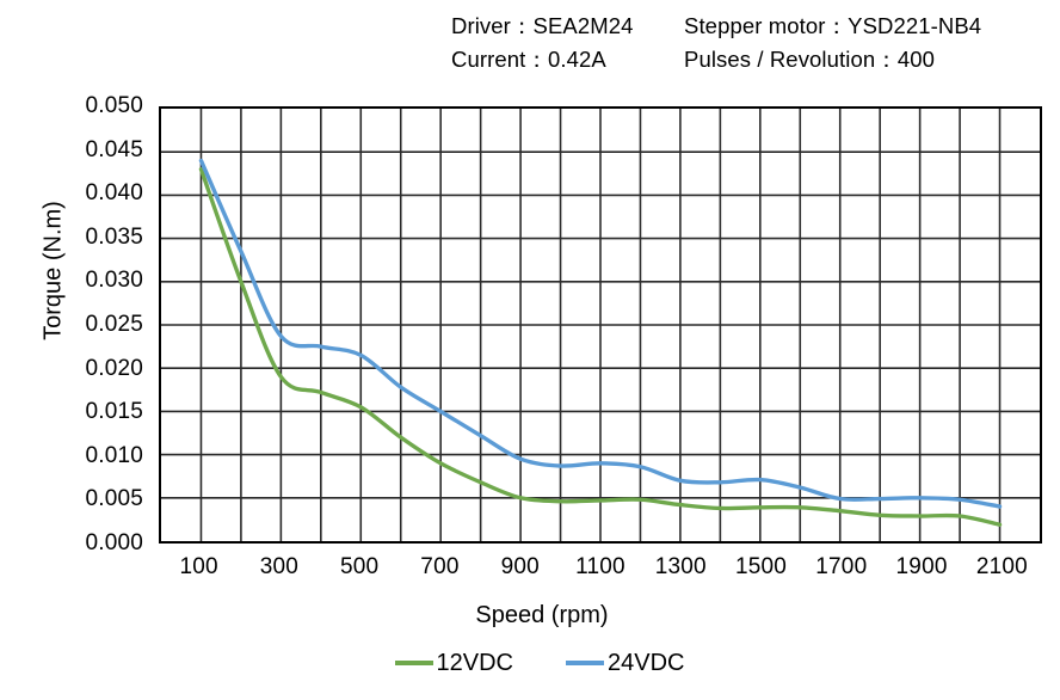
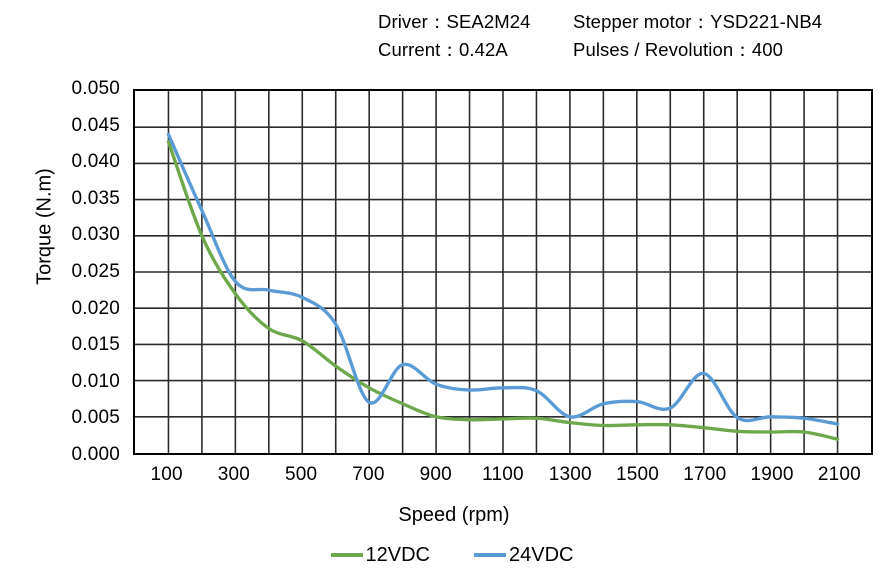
12VDC/300: 0.019 -> 0.022
24VDC/700: 0.015 -> 0.007
24VDC/1300: 0.007 -> 0.005
24VDC/1700: 0.005 -> 0.011
